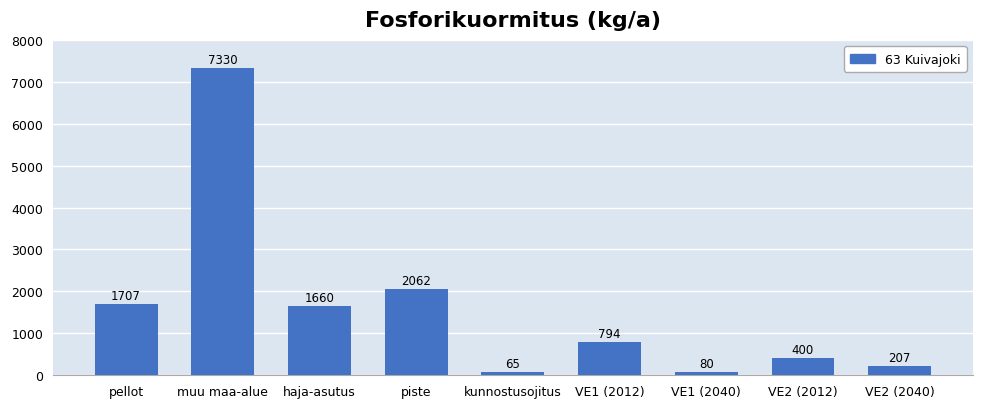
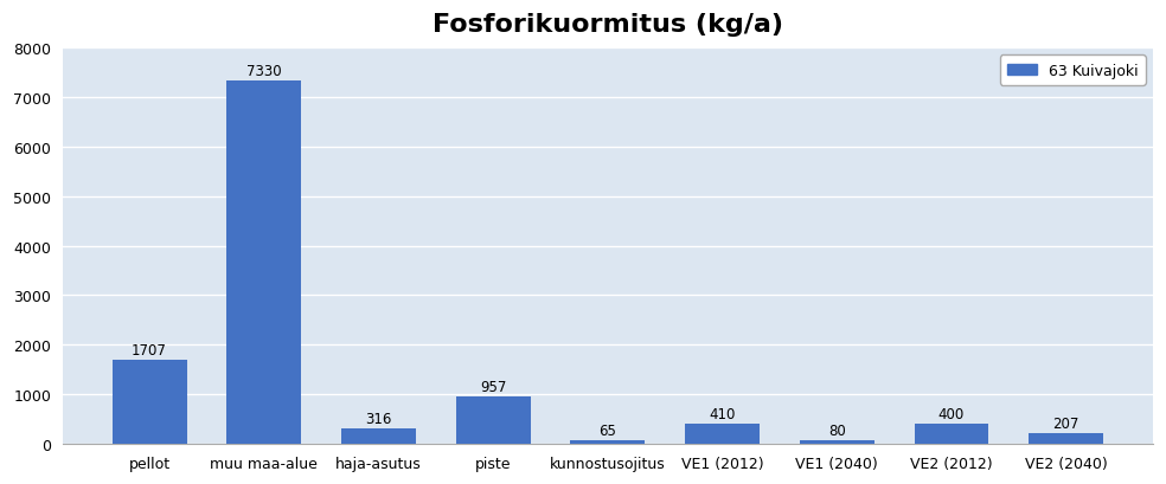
haja-asutus: 1660 -> 316
piste: 2062 -> 957
VE1 (2012): 794 -> 410
